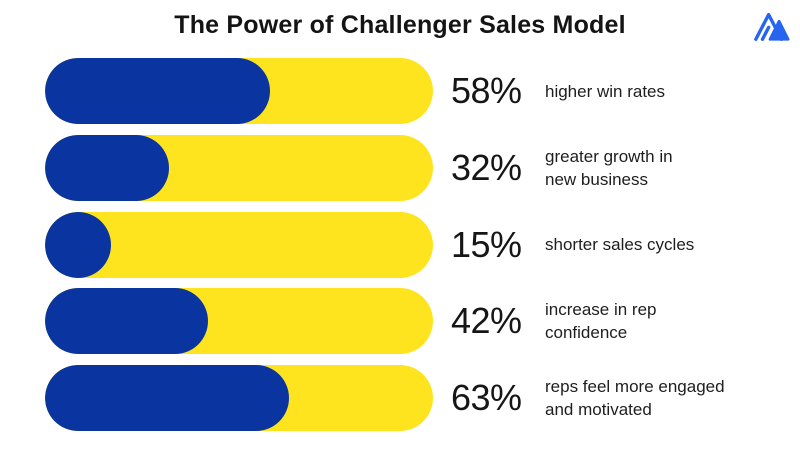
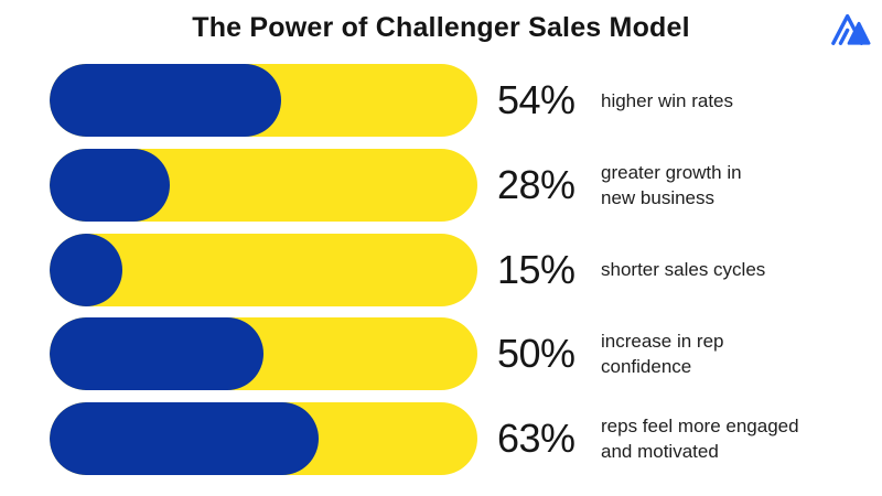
higher win rates: 58% -> 54%
greater growth in new business: 32% -> 28%
increase in rep confidence: 42% -> 50%
